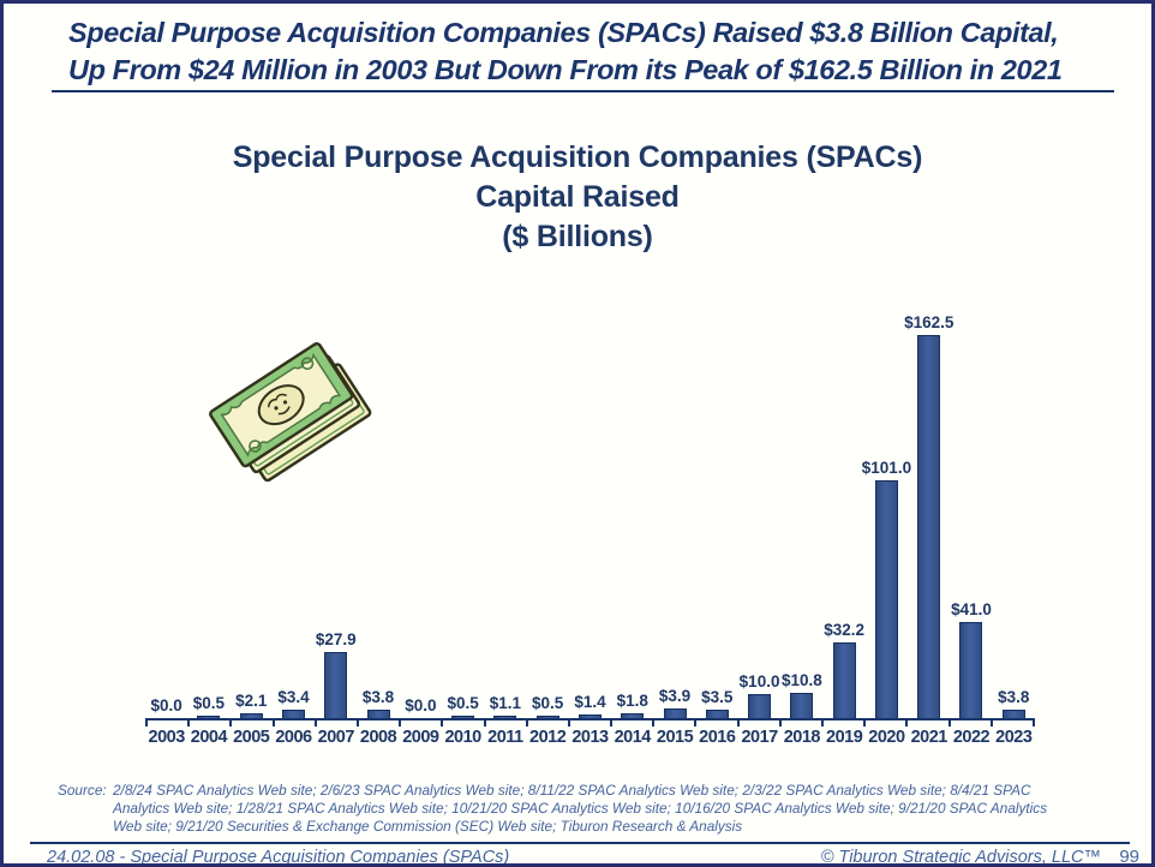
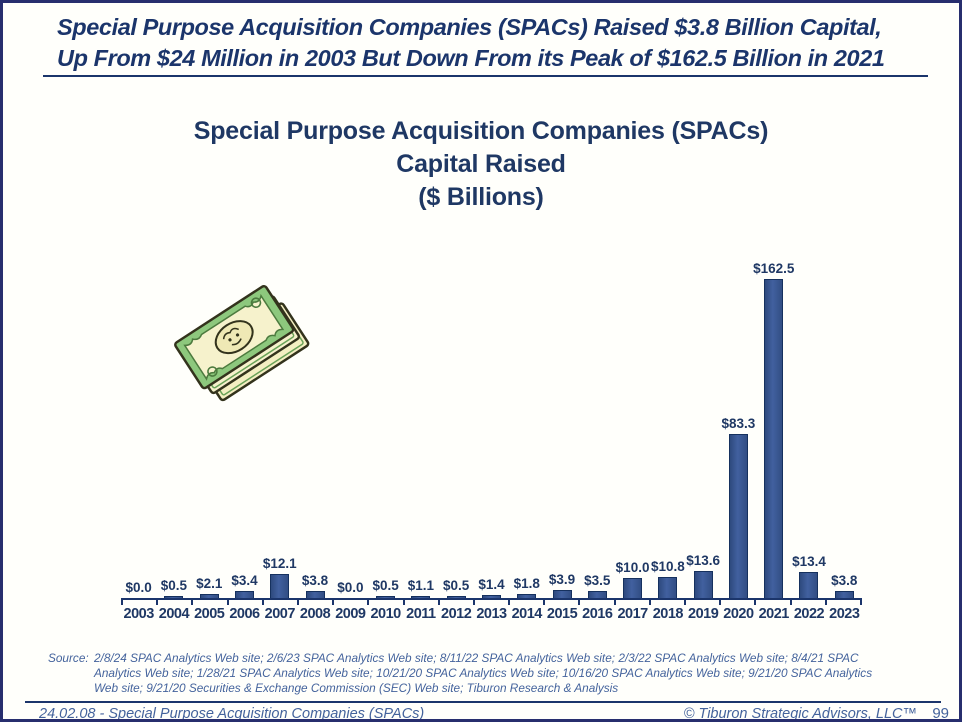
2007: $27.9 -> $12.1
2019: $32.2 -> $13.6
2020: $101.0 -> $83.3
2022: $41.0 -> $13.4
